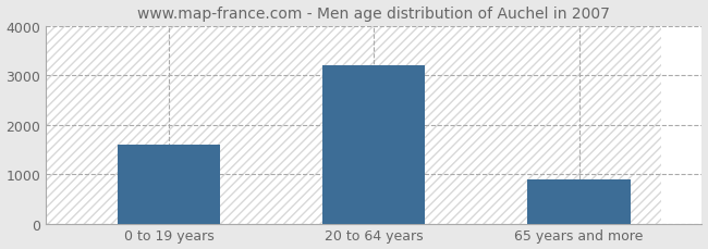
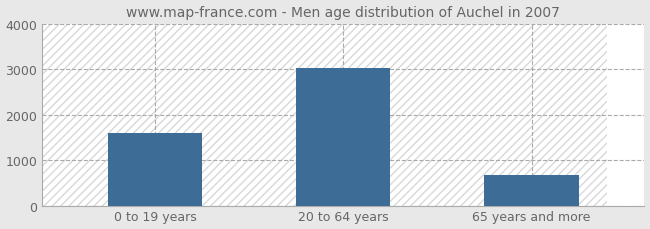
20 to 64 years: 3200 -> 3030
65 years and more: 900 -> 670
